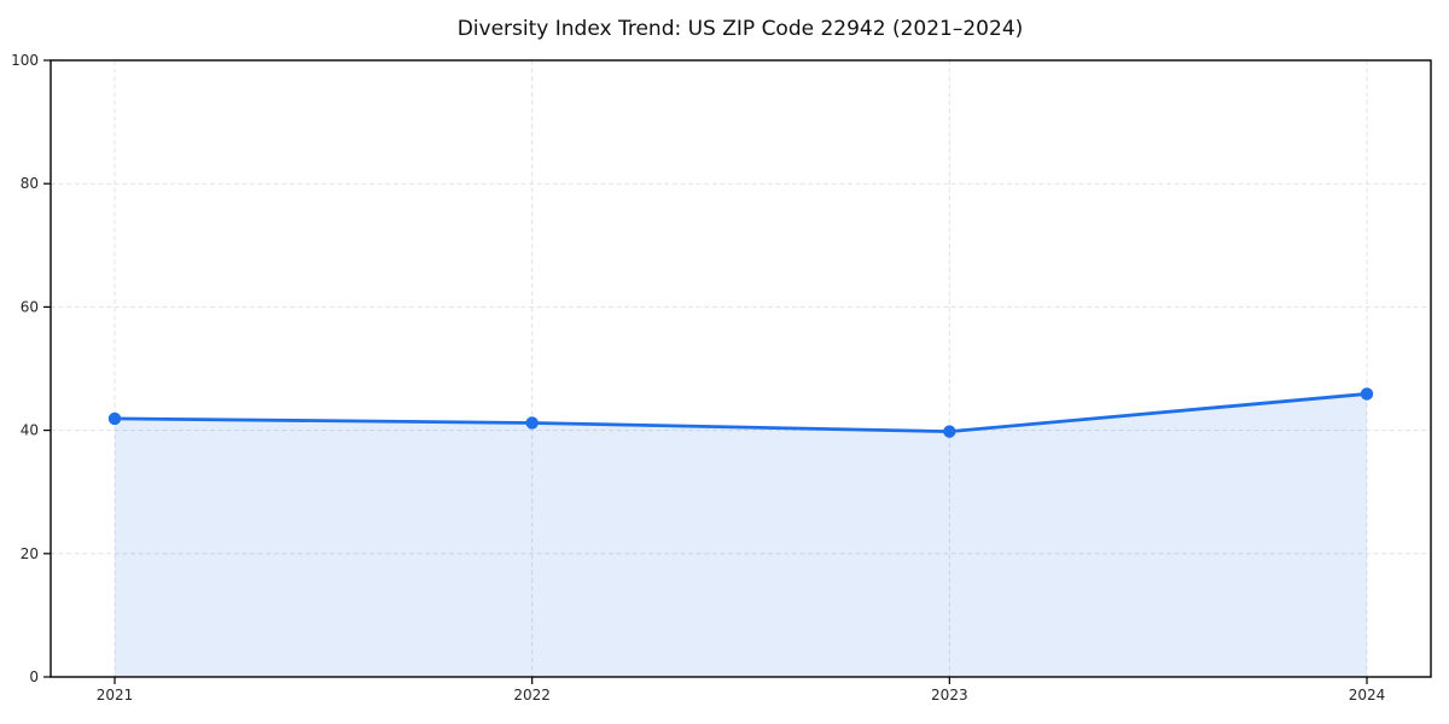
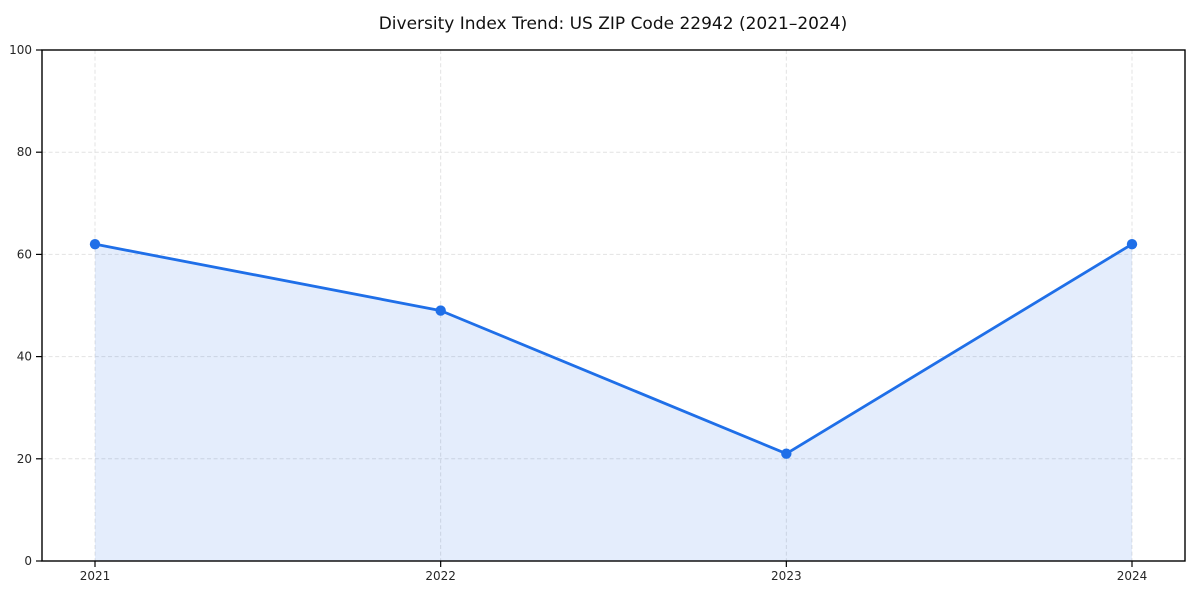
2021: 42 -> 62
2022: 41 -> 49
2023: 40 -> 21
2024: 46 -> 62
